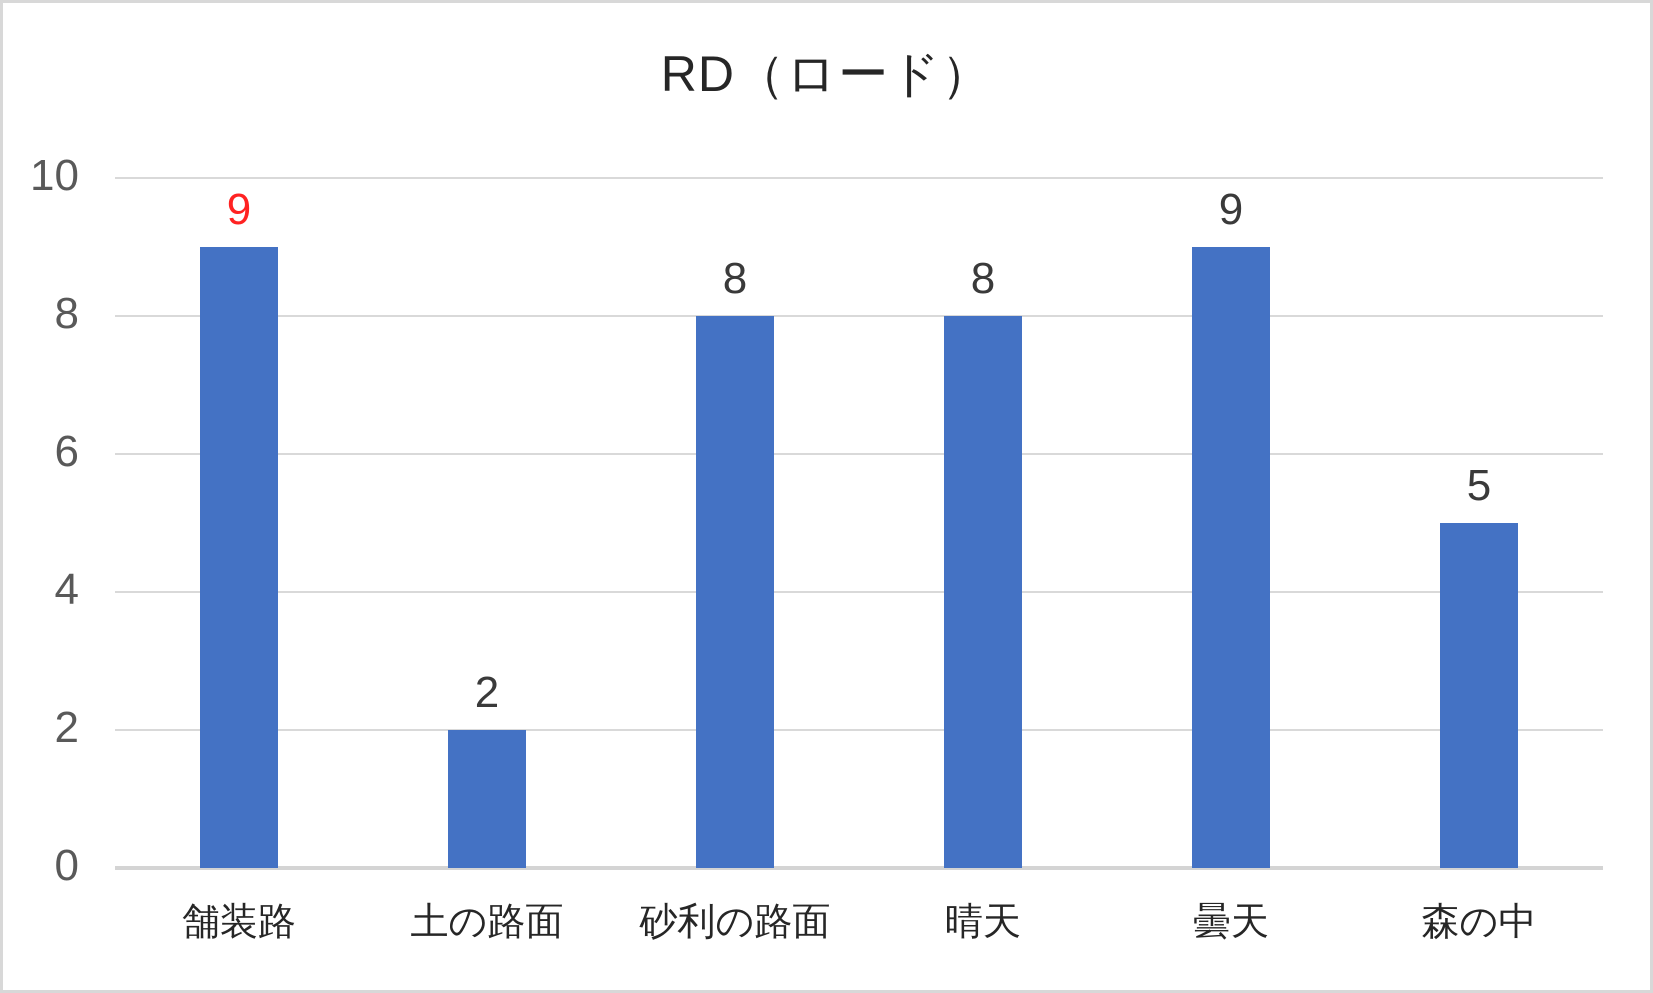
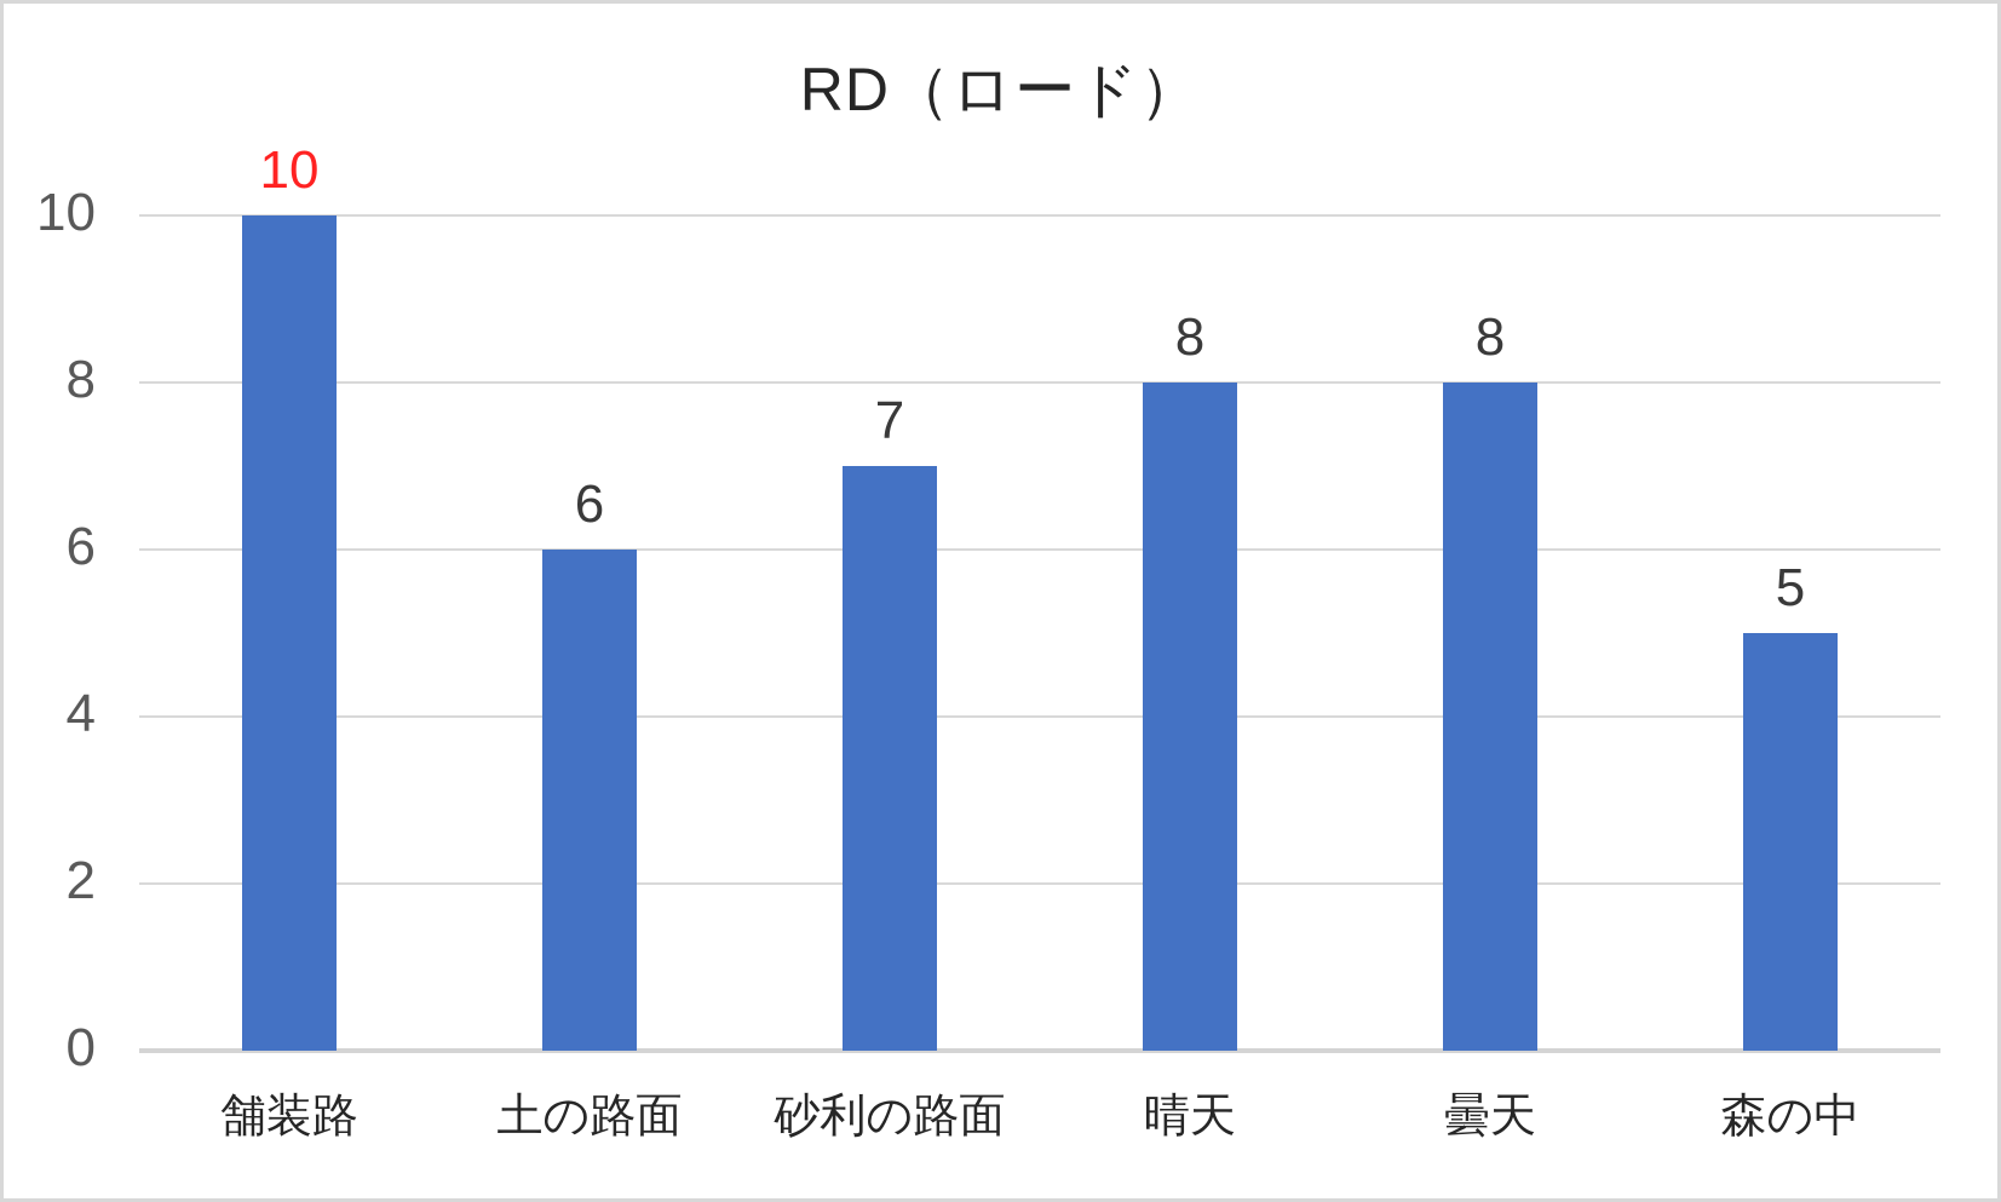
舗装路: 9 -> 10
土の路面: 2 -> 6
砂利の路面: 8 -> 7
曇天: 9 -> 8
